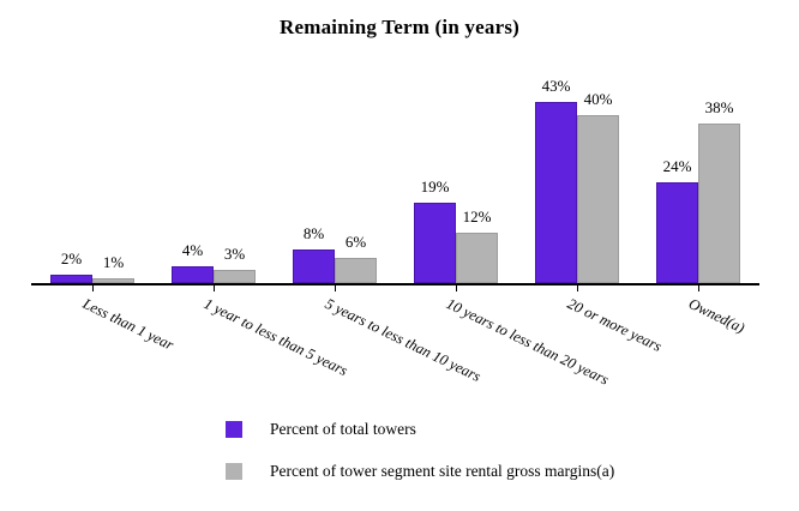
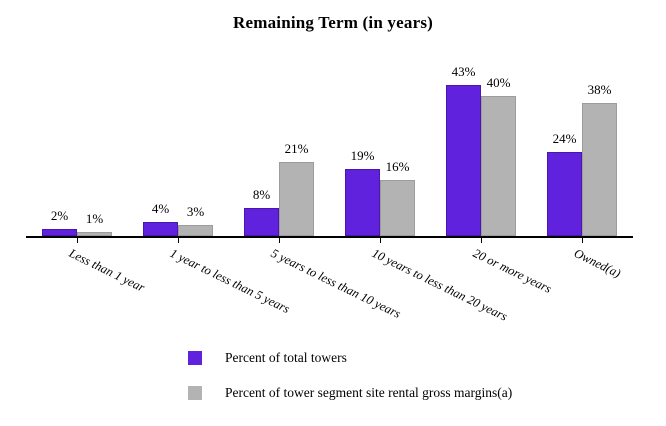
Percent of tower segment site rental gross margins(a)/5 years to less than 10 years: 6% -> 21%
Percent of tower segment site rental gross margins(a)/10 years to less than 20 years: 12% -> 16%
